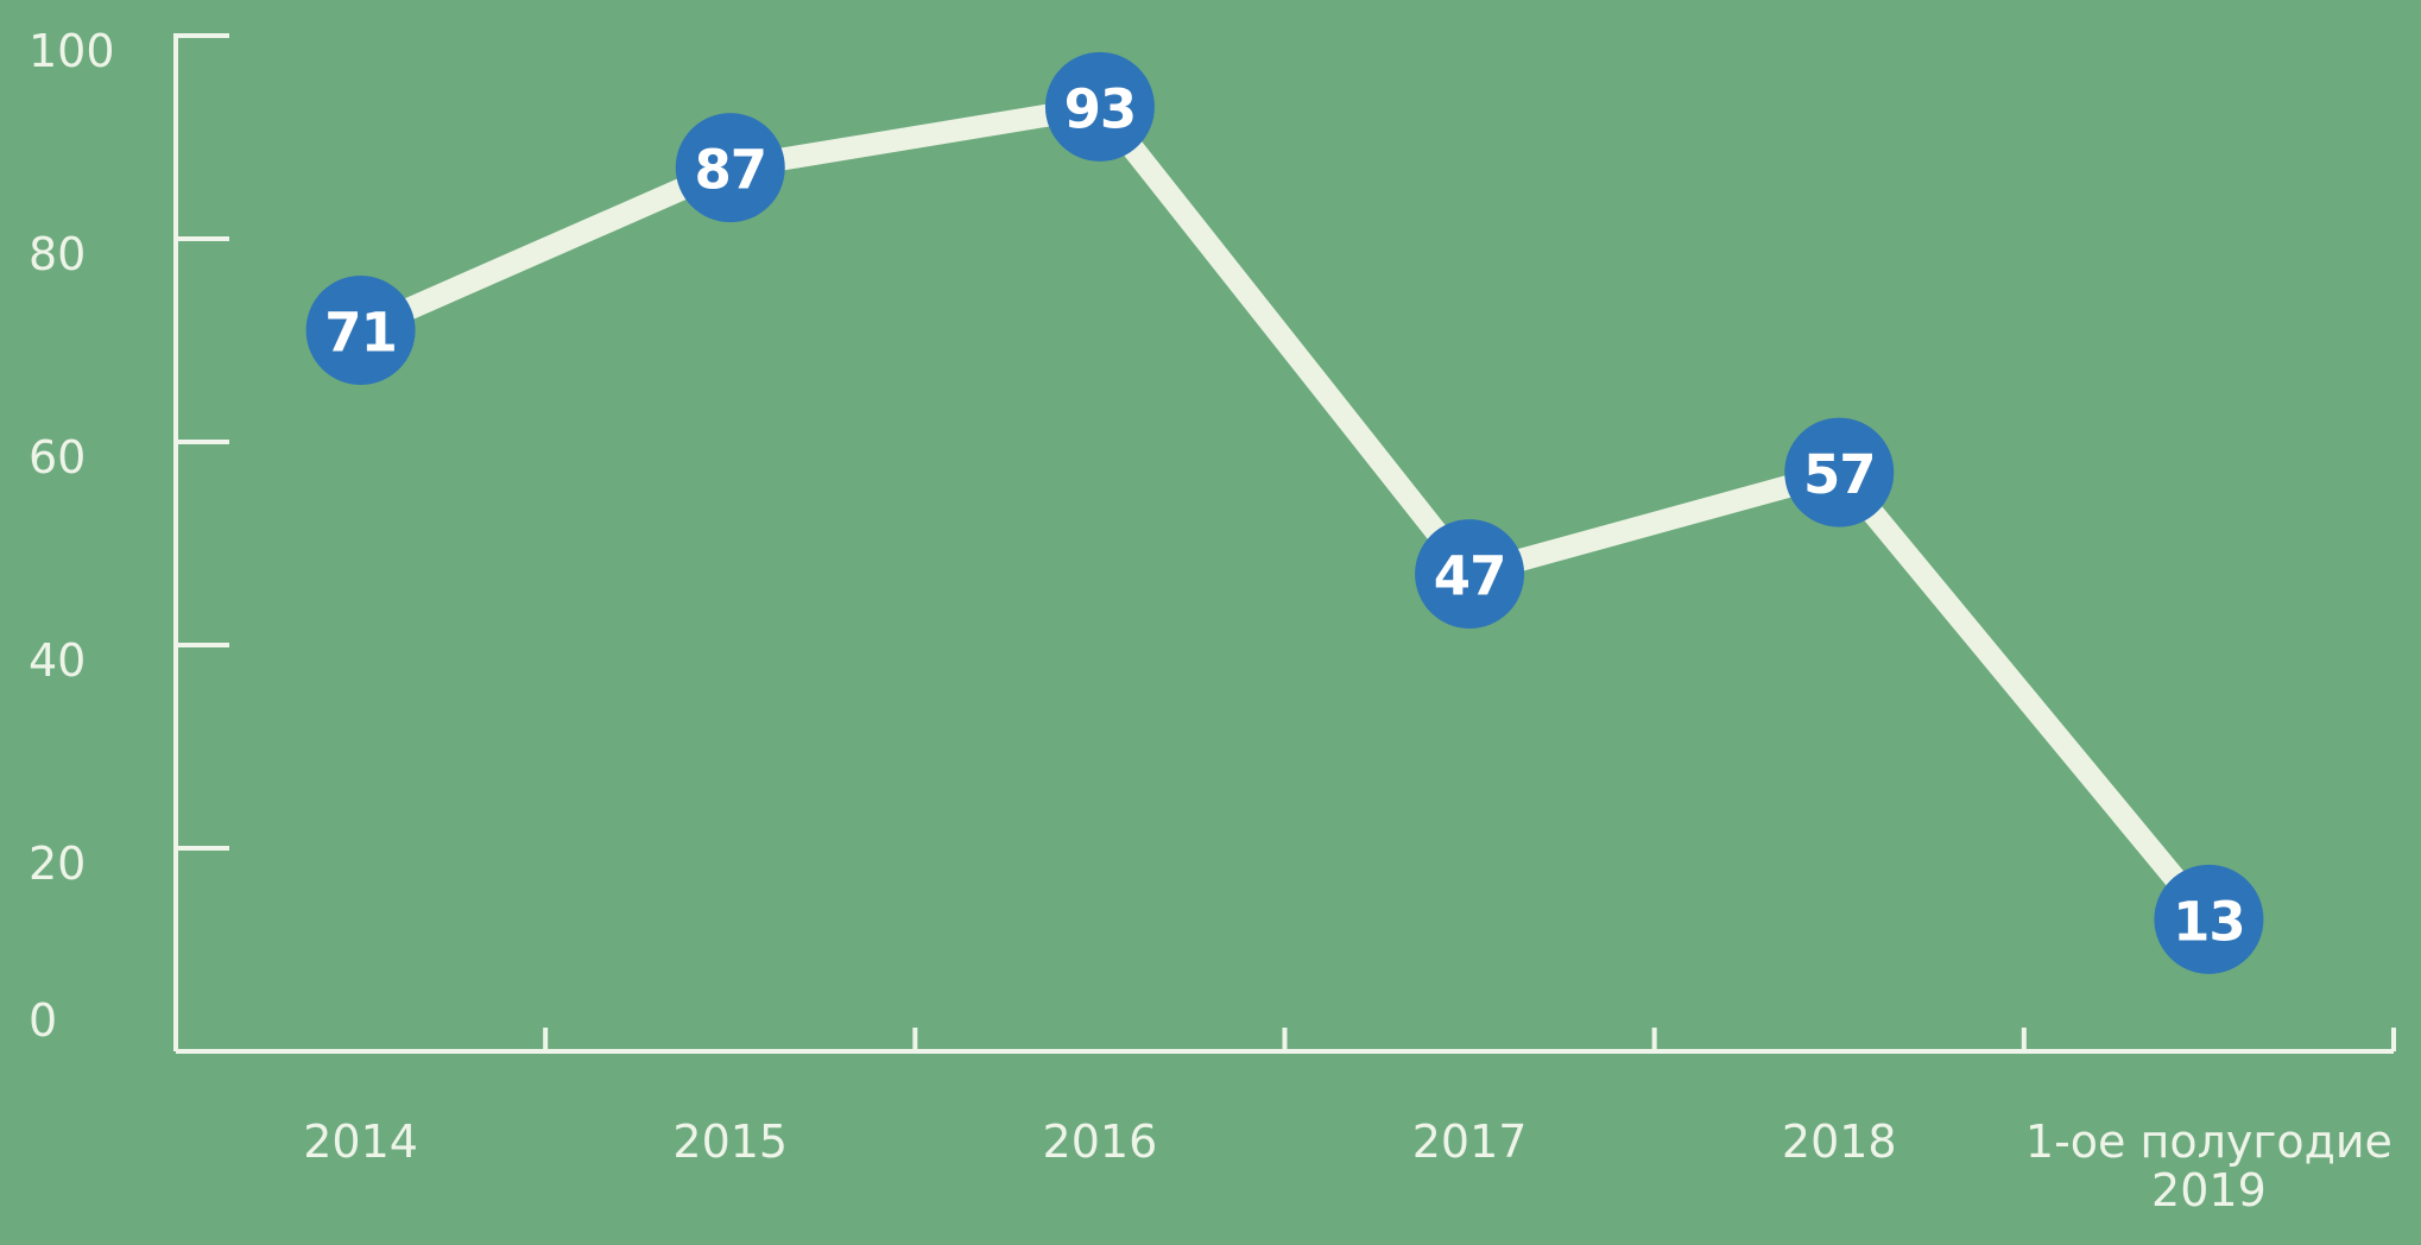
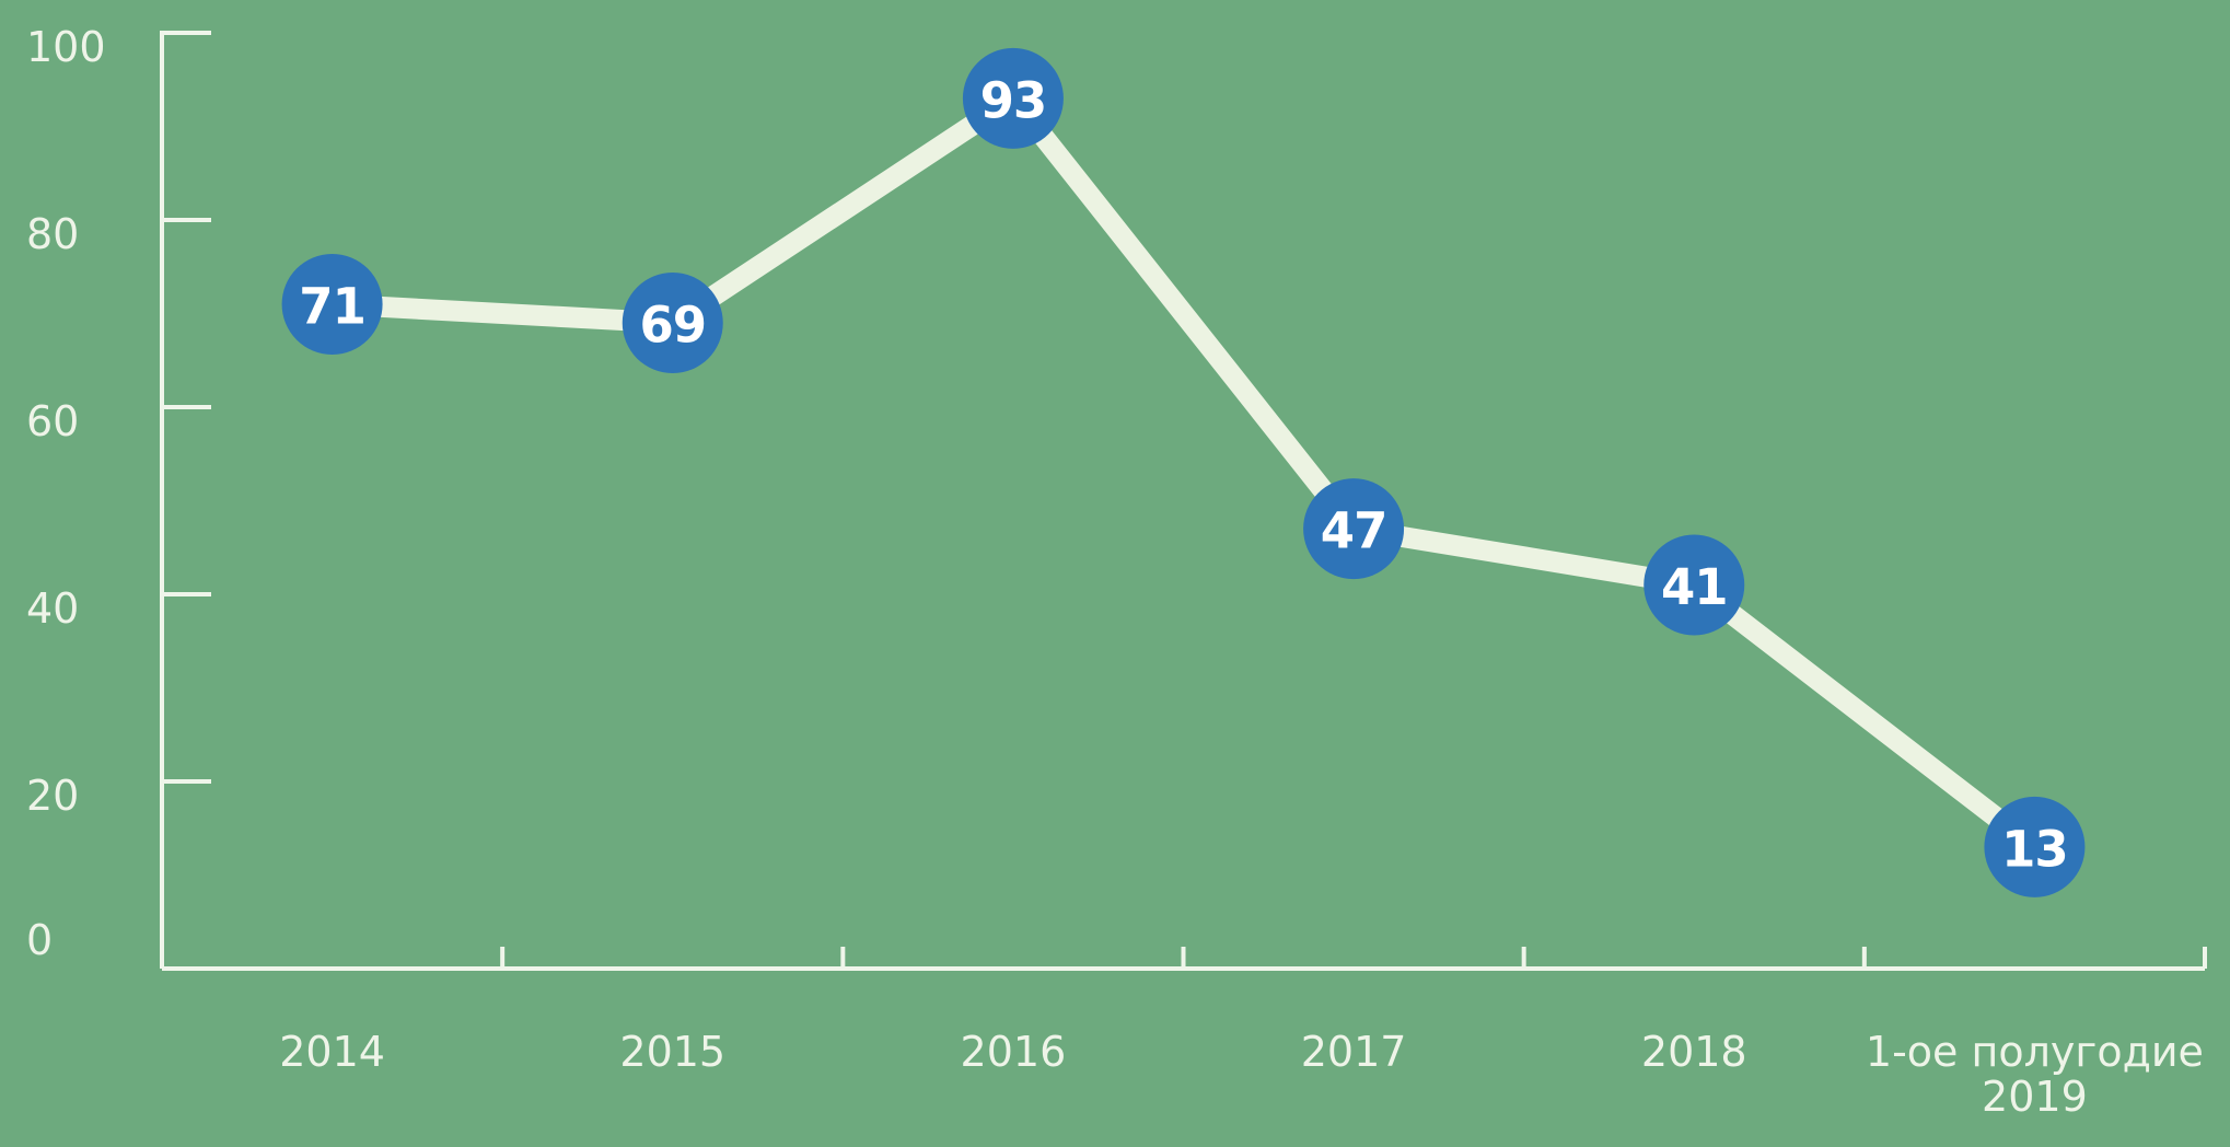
2015: 87 -> 69
2018: 57 -> 41
